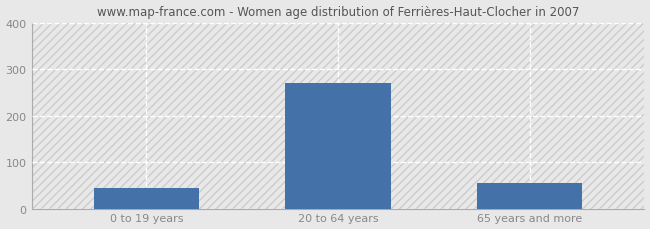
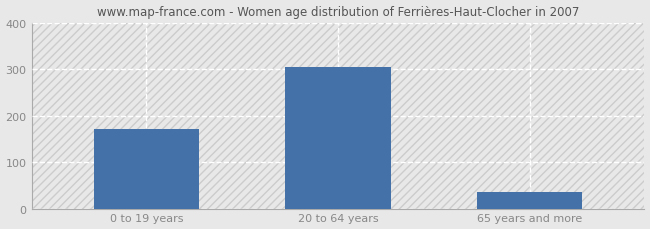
0 to 19 years: 45 -> 172
20 to 64 years: 270 -> 306
65 years and more: 55 -> 35
